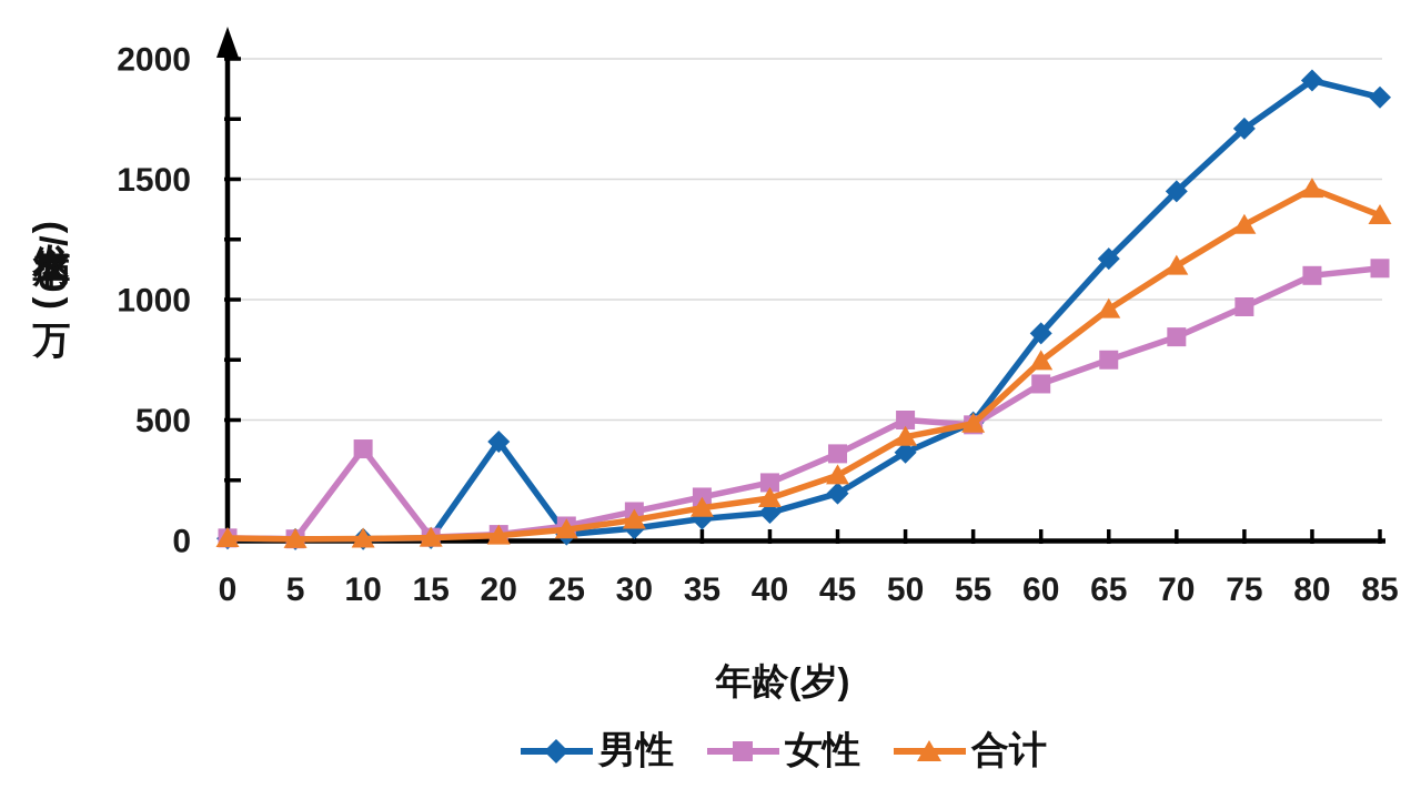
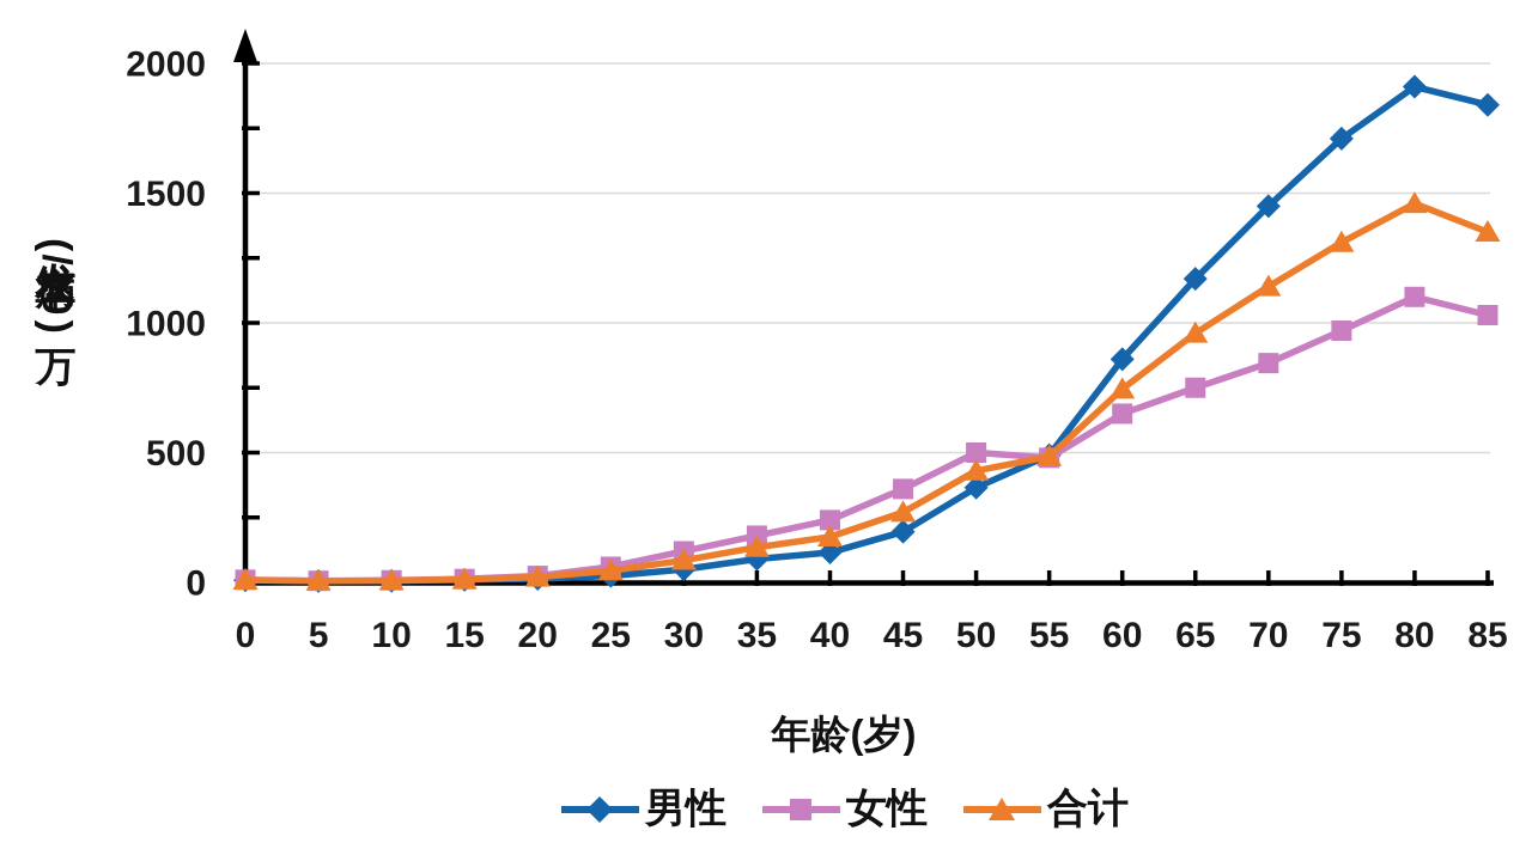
女性/10: 380 -> 10
男性/20: 410 -> 10
女性/85: 1130 -> 1030
